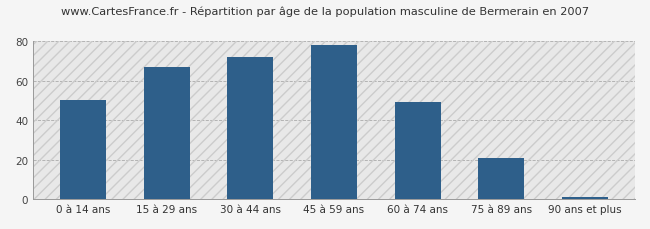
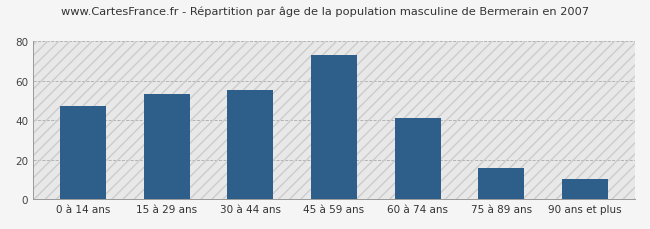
0 à 14 ans: 50 -> 47
15 à 29 ans: 67 -> 53
30 à 44 ans: 72 -> 55
45 à 59 ans: 78 -> 73
60 à 74 ans: 49 -> 41
75 à 89 ans: 21 -> 16
90 ans et plus: 1 -> 10
